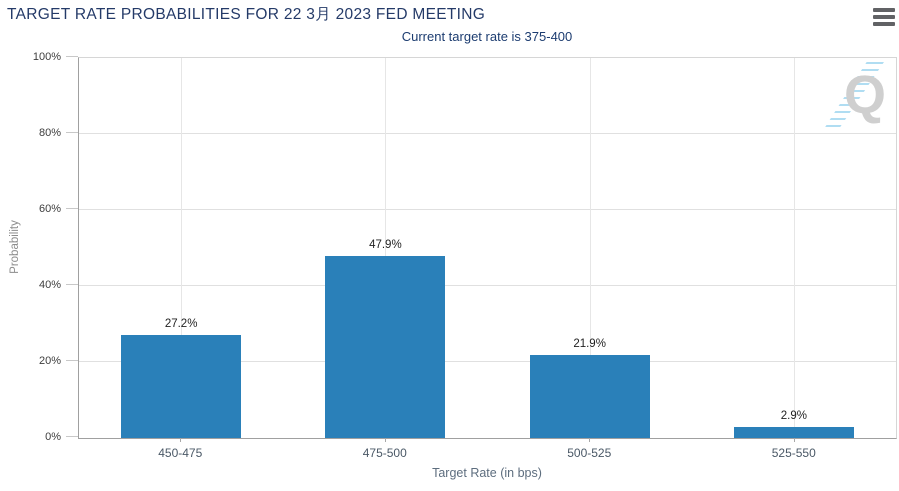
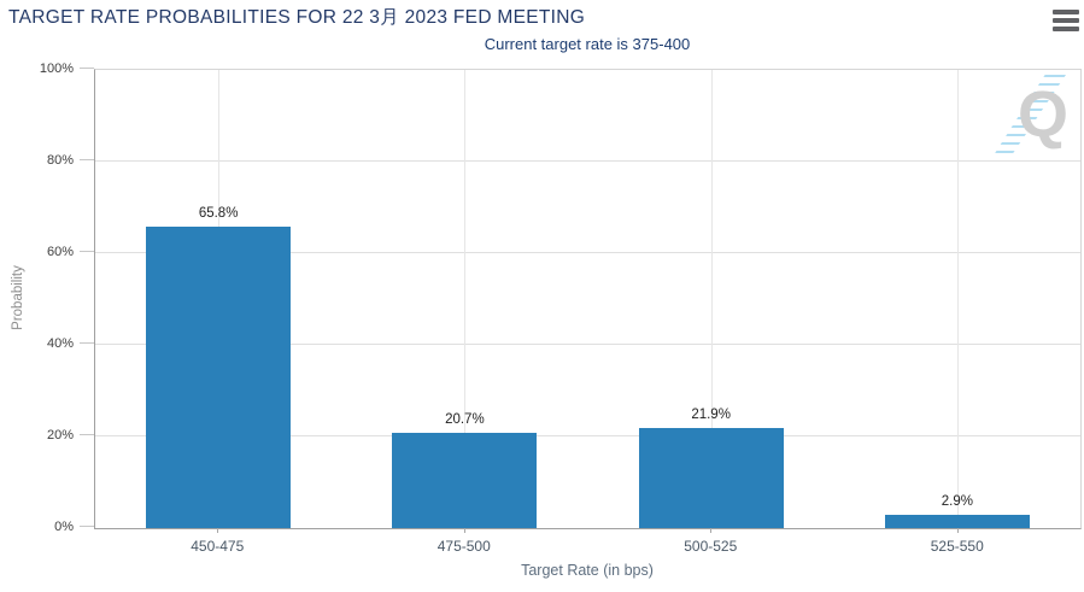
450-475: 27.2% -> 65.8%
475-500: 47.9% -> 20.7%
